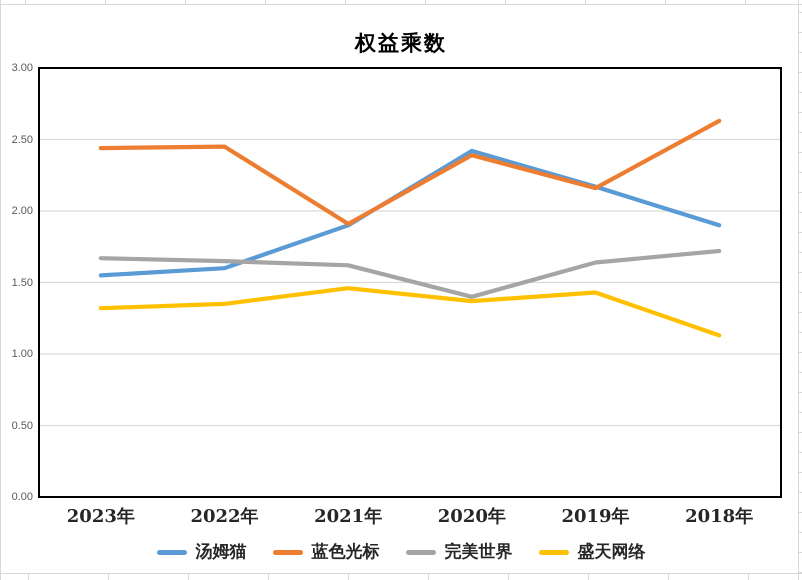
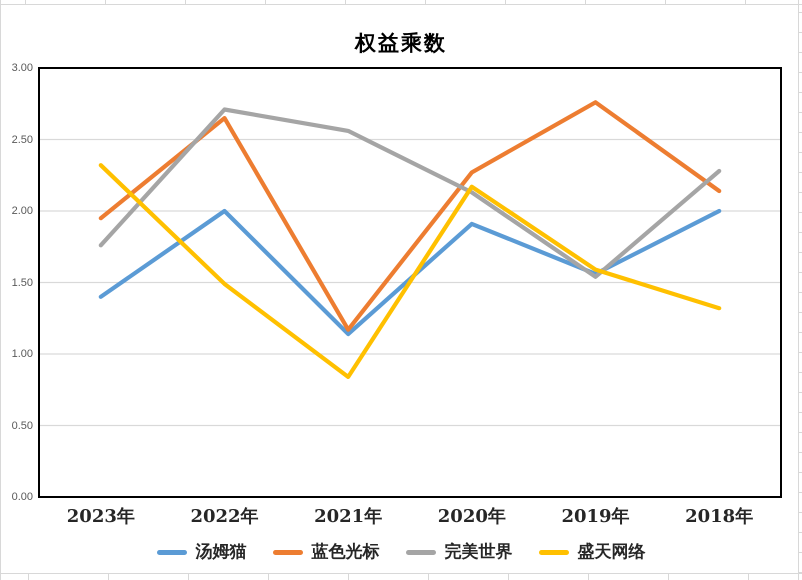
汤姆猫/2023年: 1.55 -> 1.40
蓝色光标/2023年: 2.44 -> 1.95
完美世界/2023年: 1.67 -> 1.76
盛天网络/2023年: 1.32 -> 2.32
汤姆猫/2022年: 1.60 -> 2.00
蓝色光标/2022年: 2.45 -> 2.65
完美世界/2022年: 1.65 -> 2.71
盛天网络/2022年: 1.35 -> 1.49
汤姆猫/2021年: 1.90 -> 1.14
蓝色光标/2021年: 1.91 -> 1.17
完美世界/2021年: 1.62 -> 2.56
盛天网络/2021年: 1.46 -> 0.84
汤姆猫/2020年: 2.42 -> 1.91
蓝色光标/2020年: 2.39 -> 2.27
完美世界/2020年: 1.40 -> 2.13
盛天网络/2020年: 1.37 -> 2.17
汤姆猫/2019年: 2.17 -> 1.56
蓝色光标/2019年: 2.16 -> 2.76
完美世界/2019年: 1.64 -> 1.54
盛天网络/2019年: 1.43 -> 1.59
汤姆猫/2018年: 1.90 -> 2.00
蓝色光标/2018年: 2.63 -> 2.14
完美世界/2018年: 1.72 -> 2.28
盛天网络/2018年: 1.13 -> 1.32
